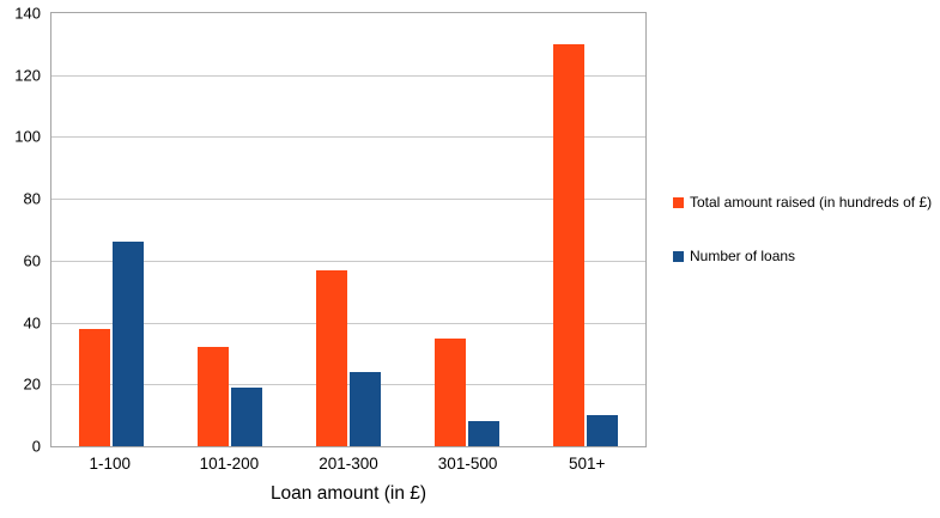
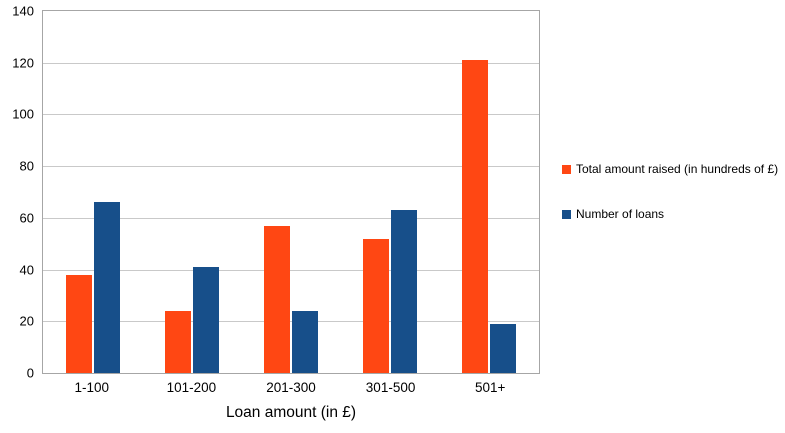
Total amount raised (in hundreds of £)/101-200: 32 -> 24
Number of loans/101-200: 19 -> 41
Total amount raised (in hundreds of £)/301-500: 35 -> 52
Number of loans/301-500: 8 -> 63
Total amount raised (in hundreds of £)/501+: 130 -> 121
Number of loans/501+: 10 -> 19
